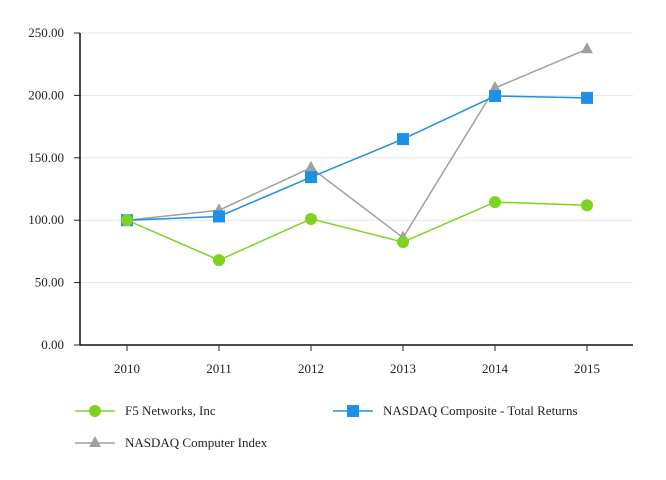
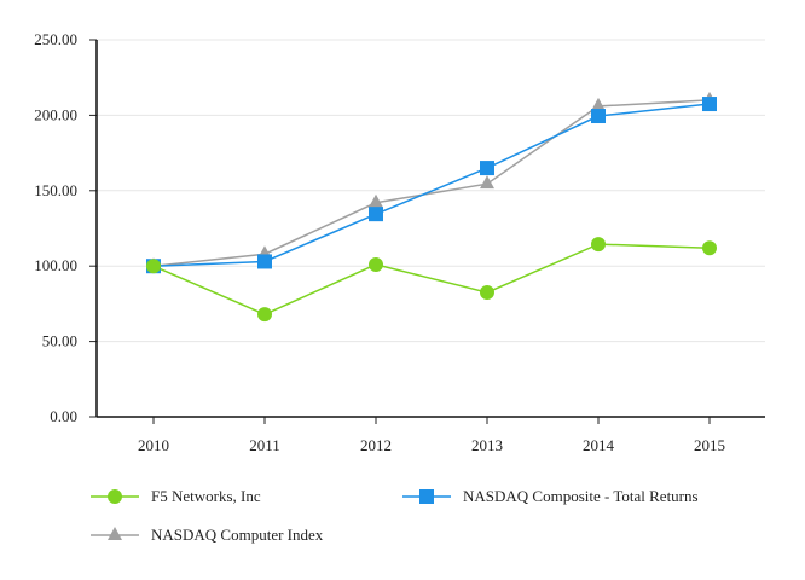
NASDAQ Computer Index/2013: 86 -> 154
NASDAQ Composite - Total Returns/2015: 198 -> 208
NASDAQ Computer Index/2015: 237 -> 210
